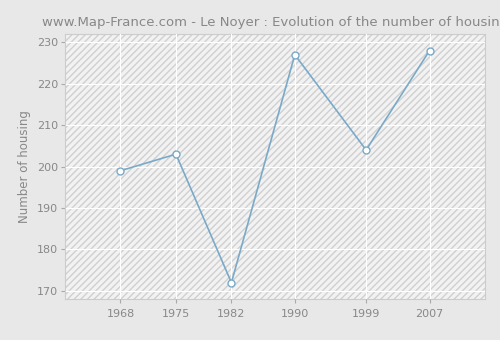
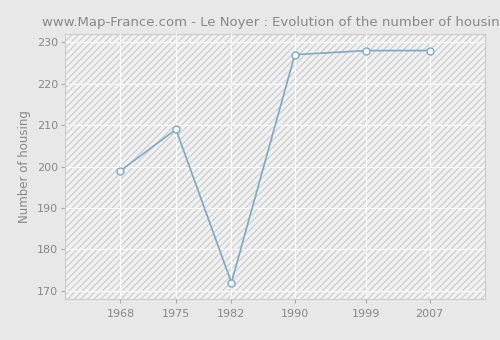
1975: 203 -> 209
1999: 204 -> 228
